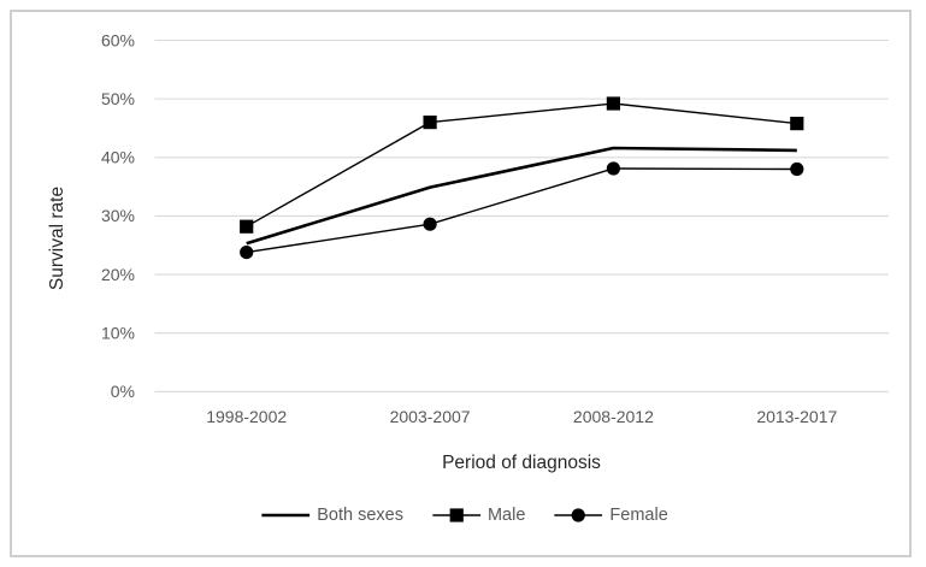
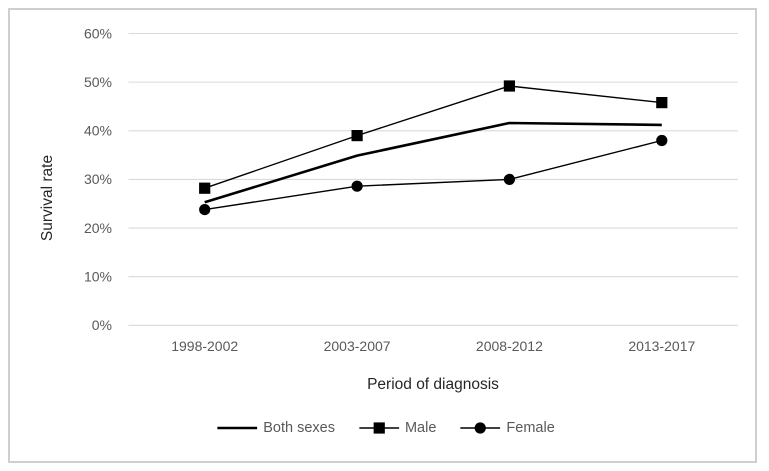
Male/2003-2007: 46% -> 39%
Female/2008-2012: 38% -> 30%
